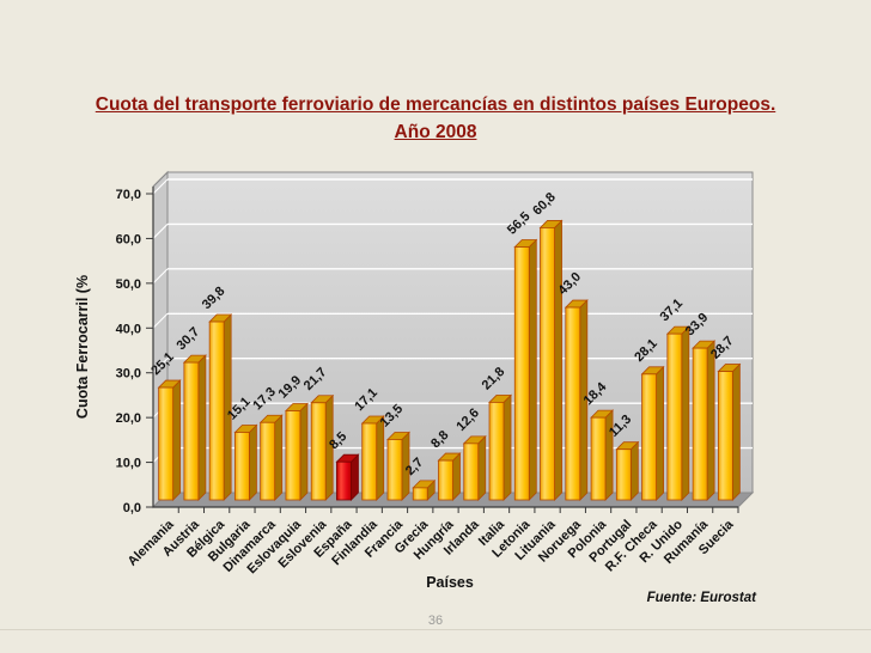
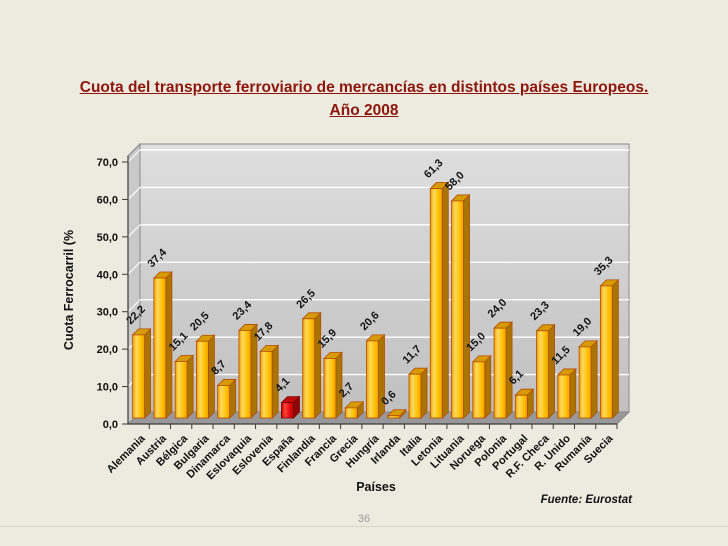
Alemania: 25,1 -> 22,2
Austria: 30,7 -> 37,4
Bélgica: 39,8 -> 15,1
Bulgaria: 15,1 -> 20,5
Dinamarca: 17,3 -> 8,7
Eslovaquia: 19,9 -> 23,4
Eslovenia: 21,7 -> 17,8
España: 8,5 -> 4,1
Finlandia: 17,1 -> 26,5
Francia: 13,5 -> 15,9
Hungría: 8,8 -> 20,6
Irlanda: 12,6 -> 0,6
Italia: 21,8 -> 11,7
Letonia: 56,5 -> 61,3
Lituania: 60,8 -> 58,0
Noruega: 43,0 -> 15,0
Polonia: 18,4 -> 24,0
Portugal: 11,3 -> 6,1
R.F. Checa: 28,1 -> 23,3
R. Unido: 37,1 -> 11,5
Rumanía: 33,9 -> 19,0
Suecia: 28,7 -> 35,3
